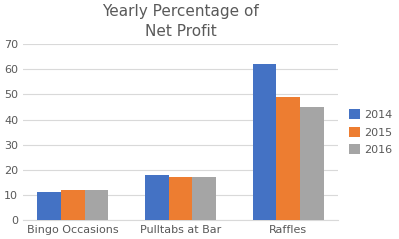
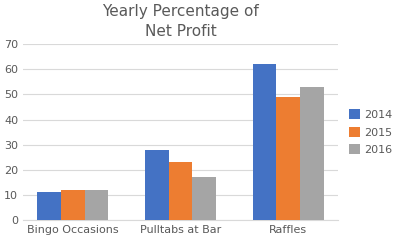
2014/Pulltabs at Bar: 18 -> 28
2015/Pulltabs at Bar: 17 -> 23
2016/Raffles: 45 -> 53
